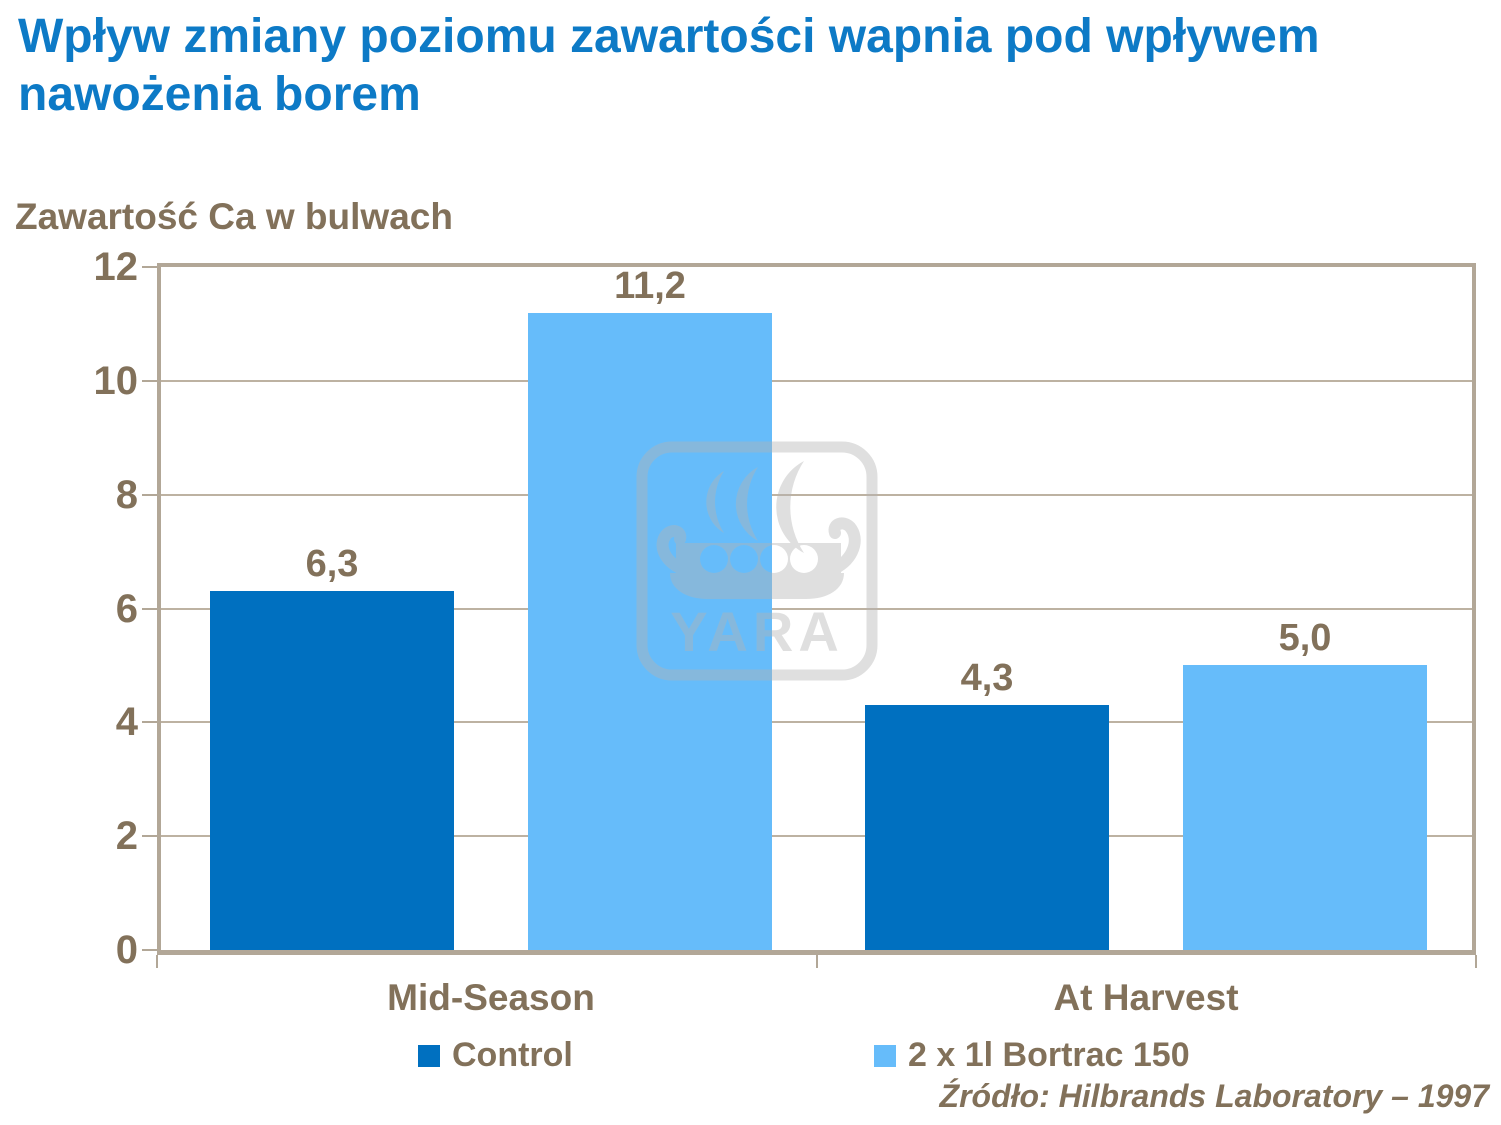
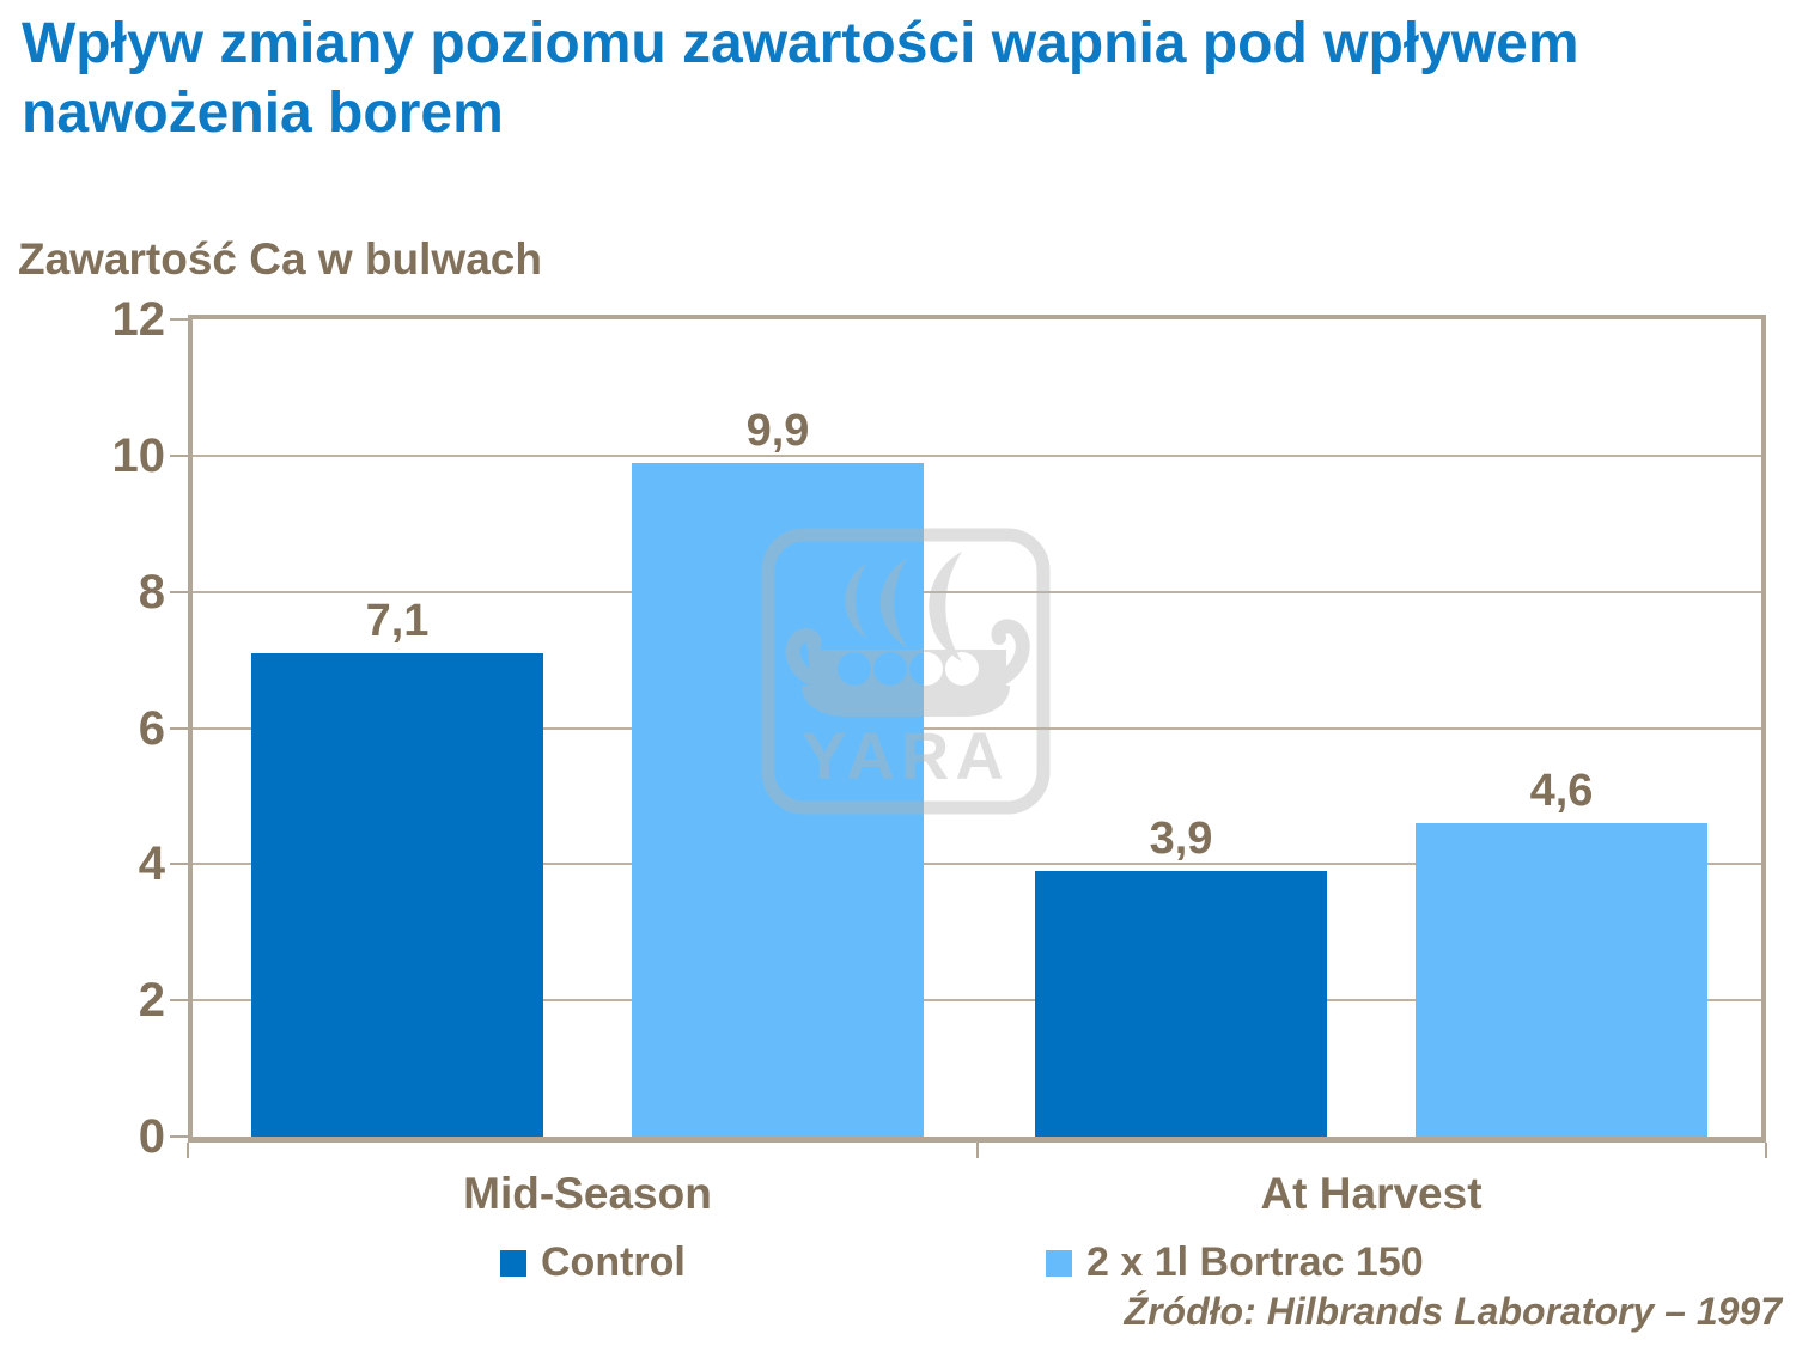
Control/Mid-Season: 6,3 -> 7,1
2 x 1l Bortrac 150/Mid-Season: 11,2 -> 9,9
Control/At Harvest: 4,3 -> 3,9
2 x 1l Bortrac 150/At Harvest: 5,0 -> 4,6
